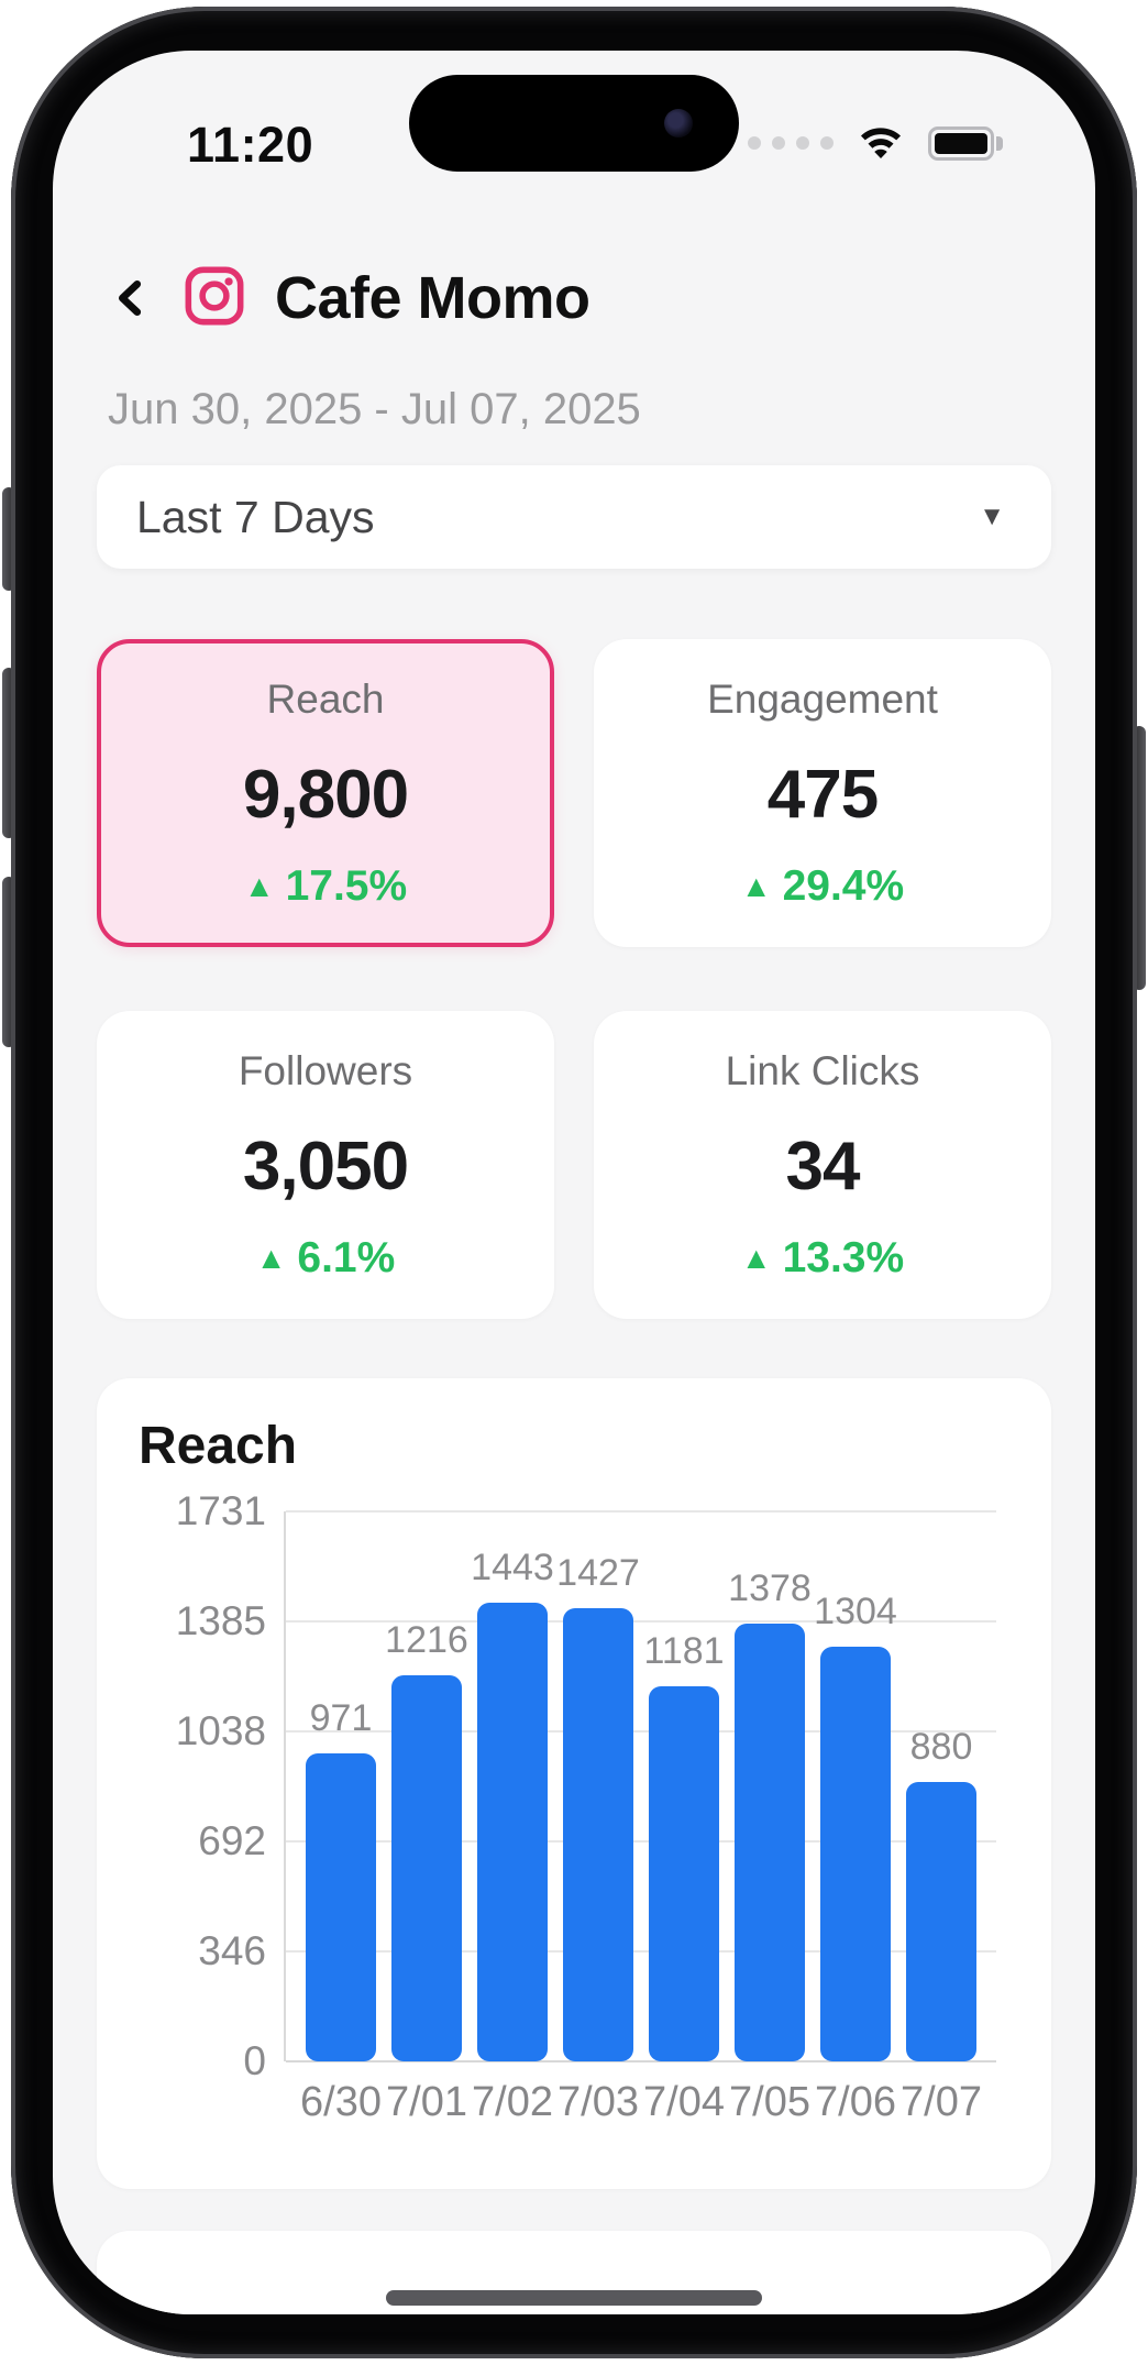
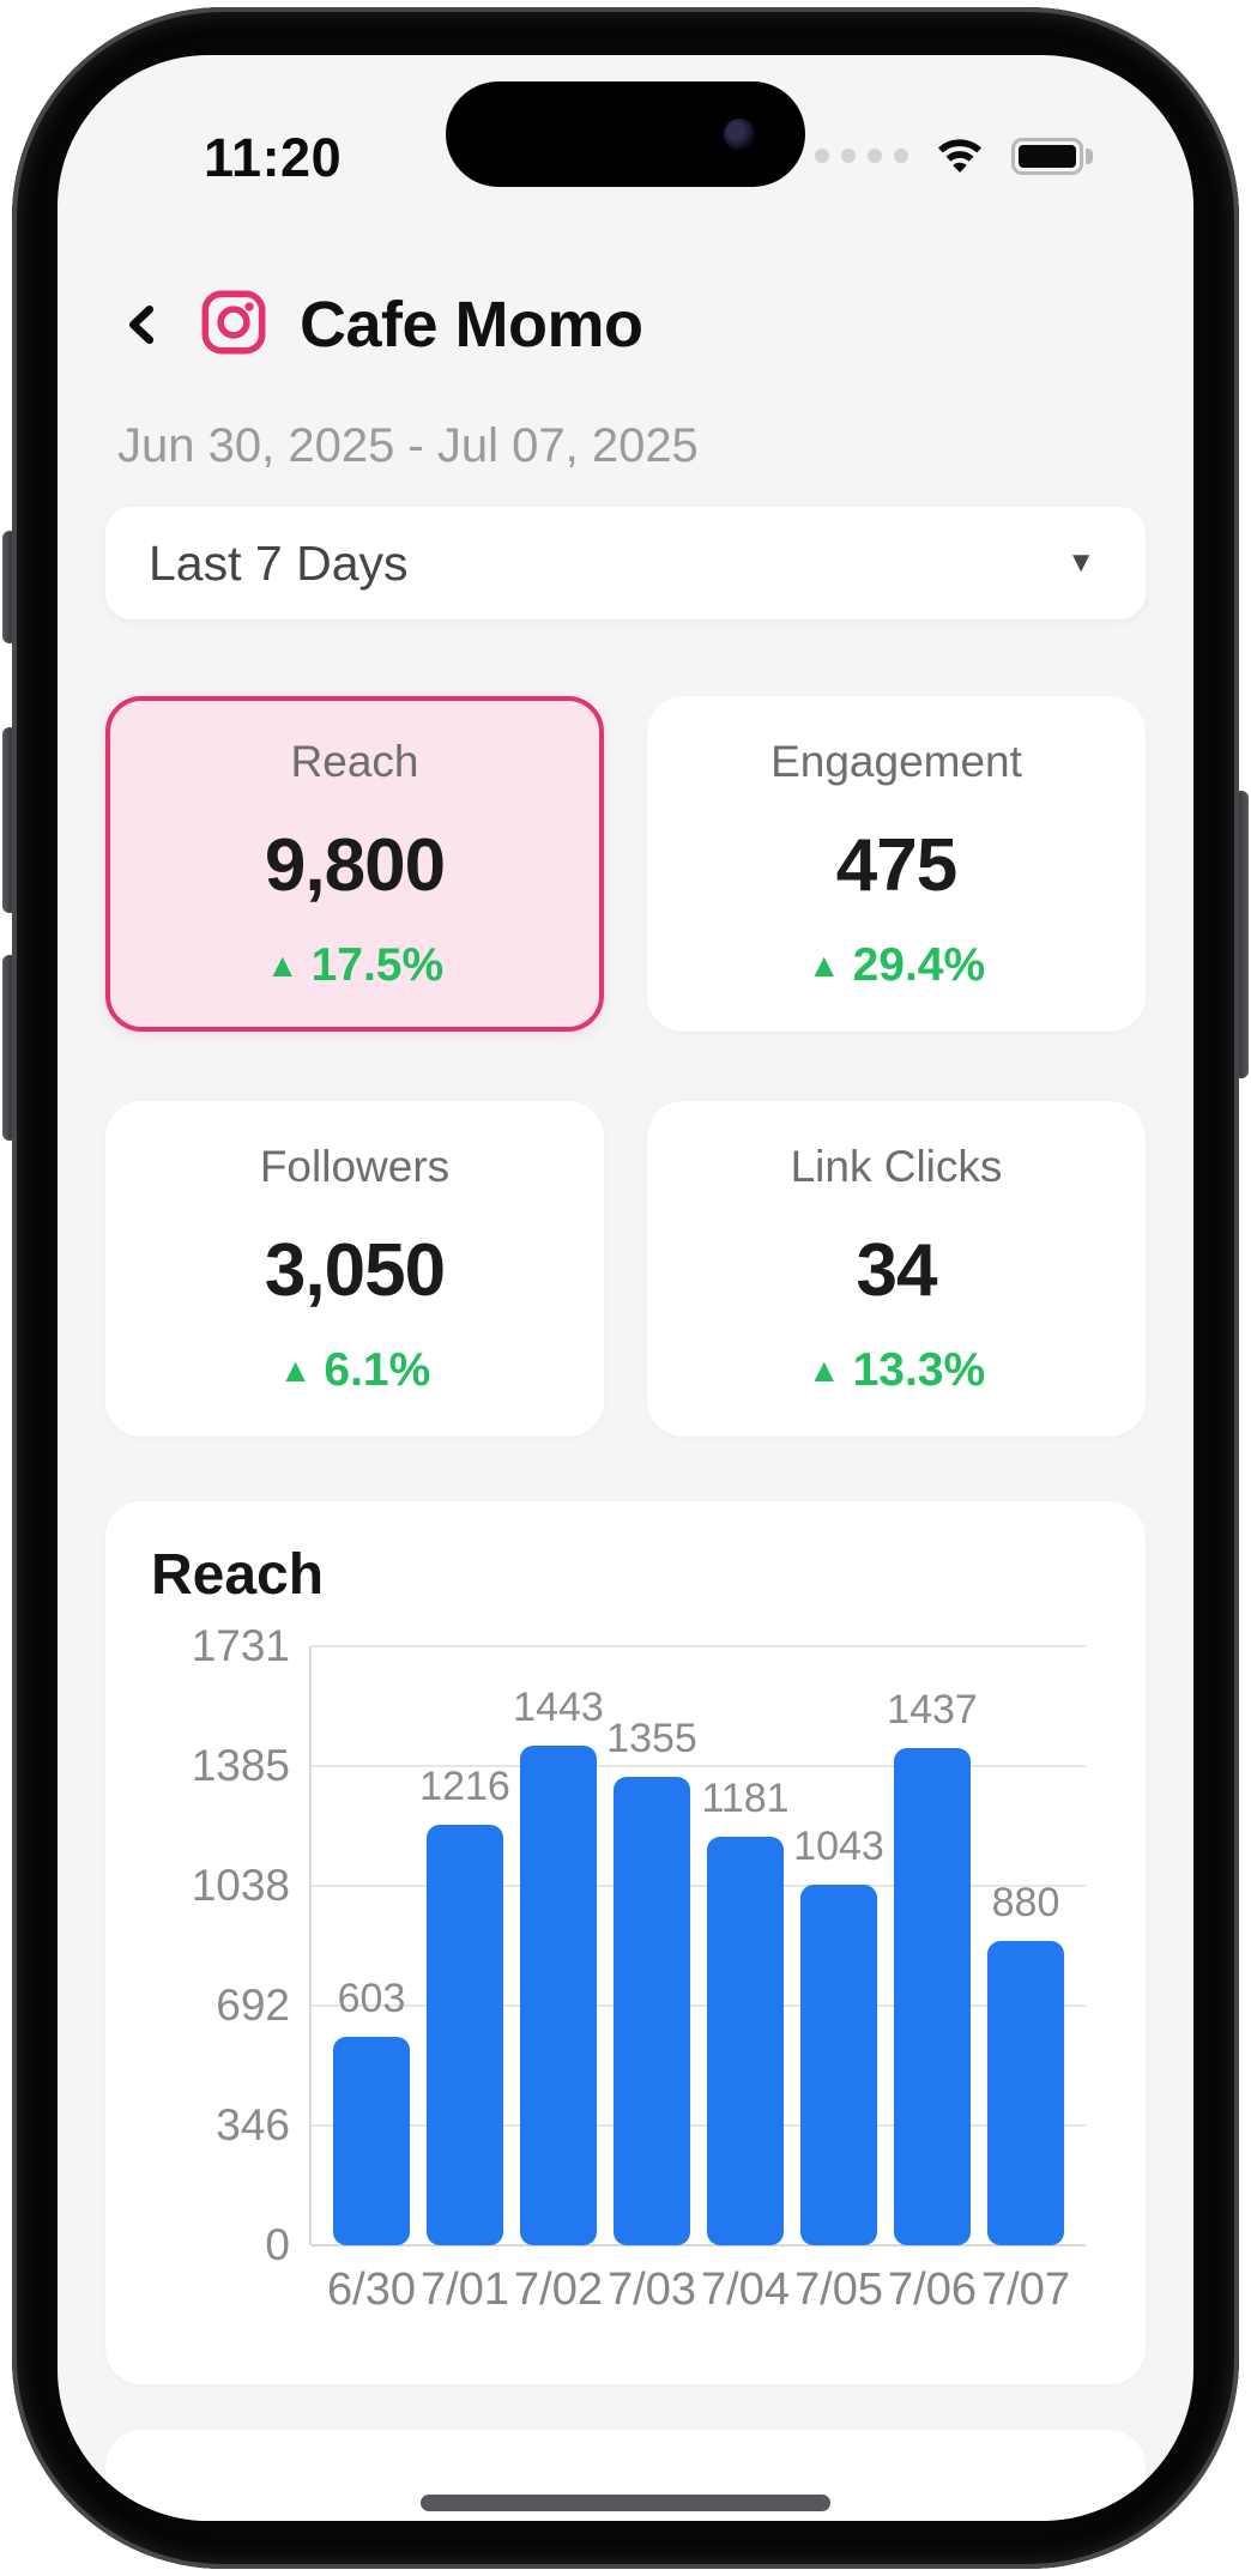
6/30: 971 -> 603
7/03: 1427 -> 1355
7/05: 1378 -> 1043
7/06: 1304 -> 1437
